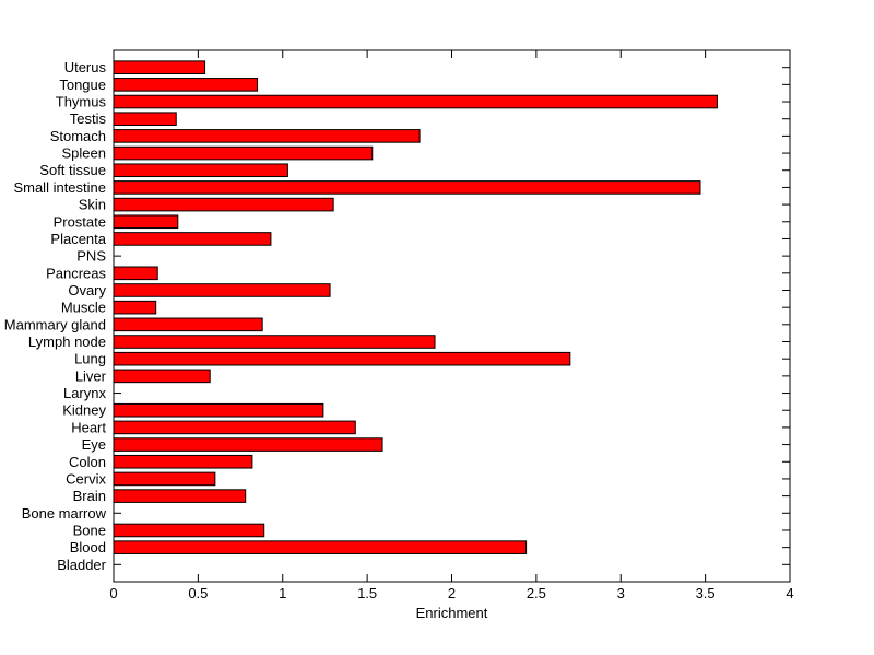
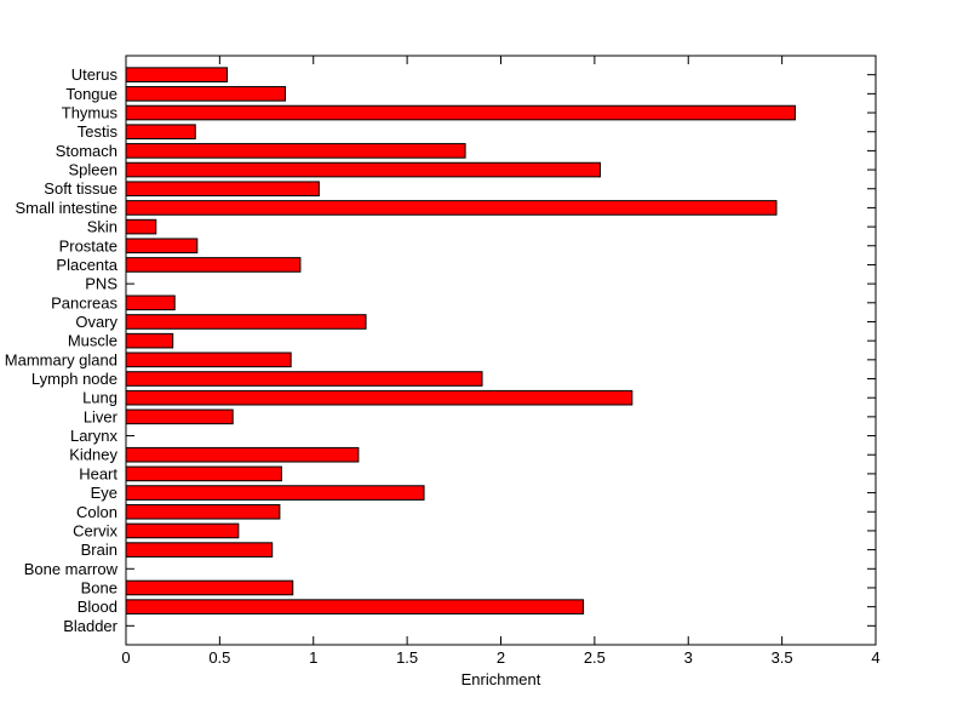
Spleen: 1.53 -> 2.53
Skin: 1.30 -> 0.16
Heart: 1.43 -> 0.83
